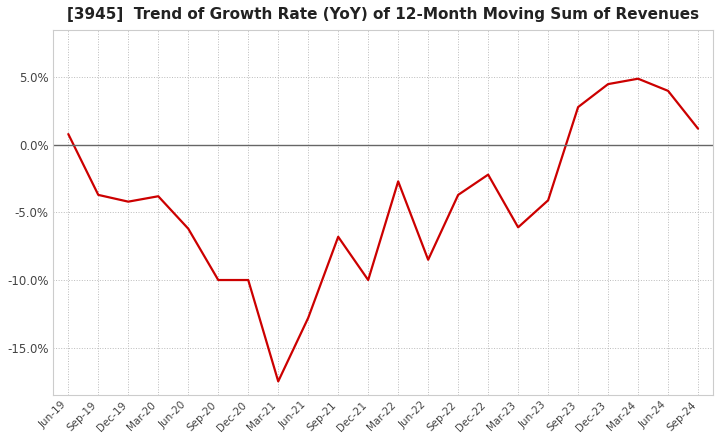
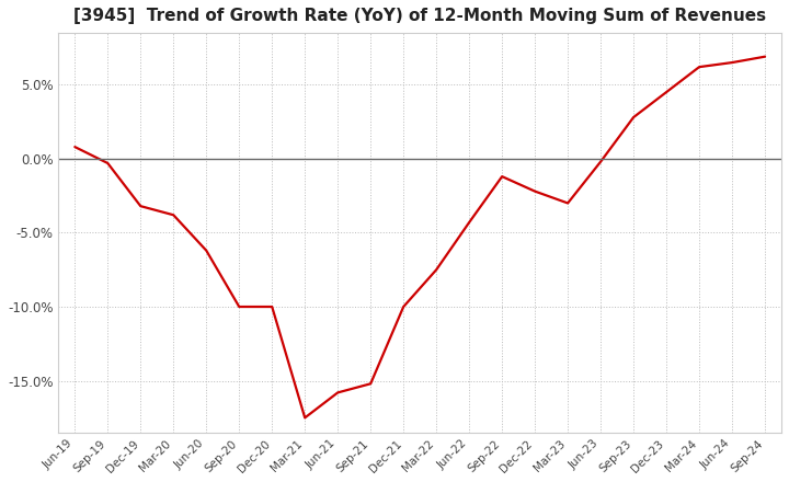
Sep-19: -3.7% -> -0.3%
Dec-19: -4.2% -> -3.2%
Jun-21: -12.8% -> -15.8%
Sep-21: -6.8% -> -15.2%
Mar-22: -2.7% -> -7.5%
Jun-22: -8.5% -> -4.3%
Sep-22: -3.7% -> -1.2%
Mar-23: -6.1% -> -3.0%
Jun-23: -4.1% -> -0.2%
Mar-24: 4.9% -> 6.2%
Jun-24: 4.0% -> 6.5%
Sep-24: 1.2% -> 6.9%
